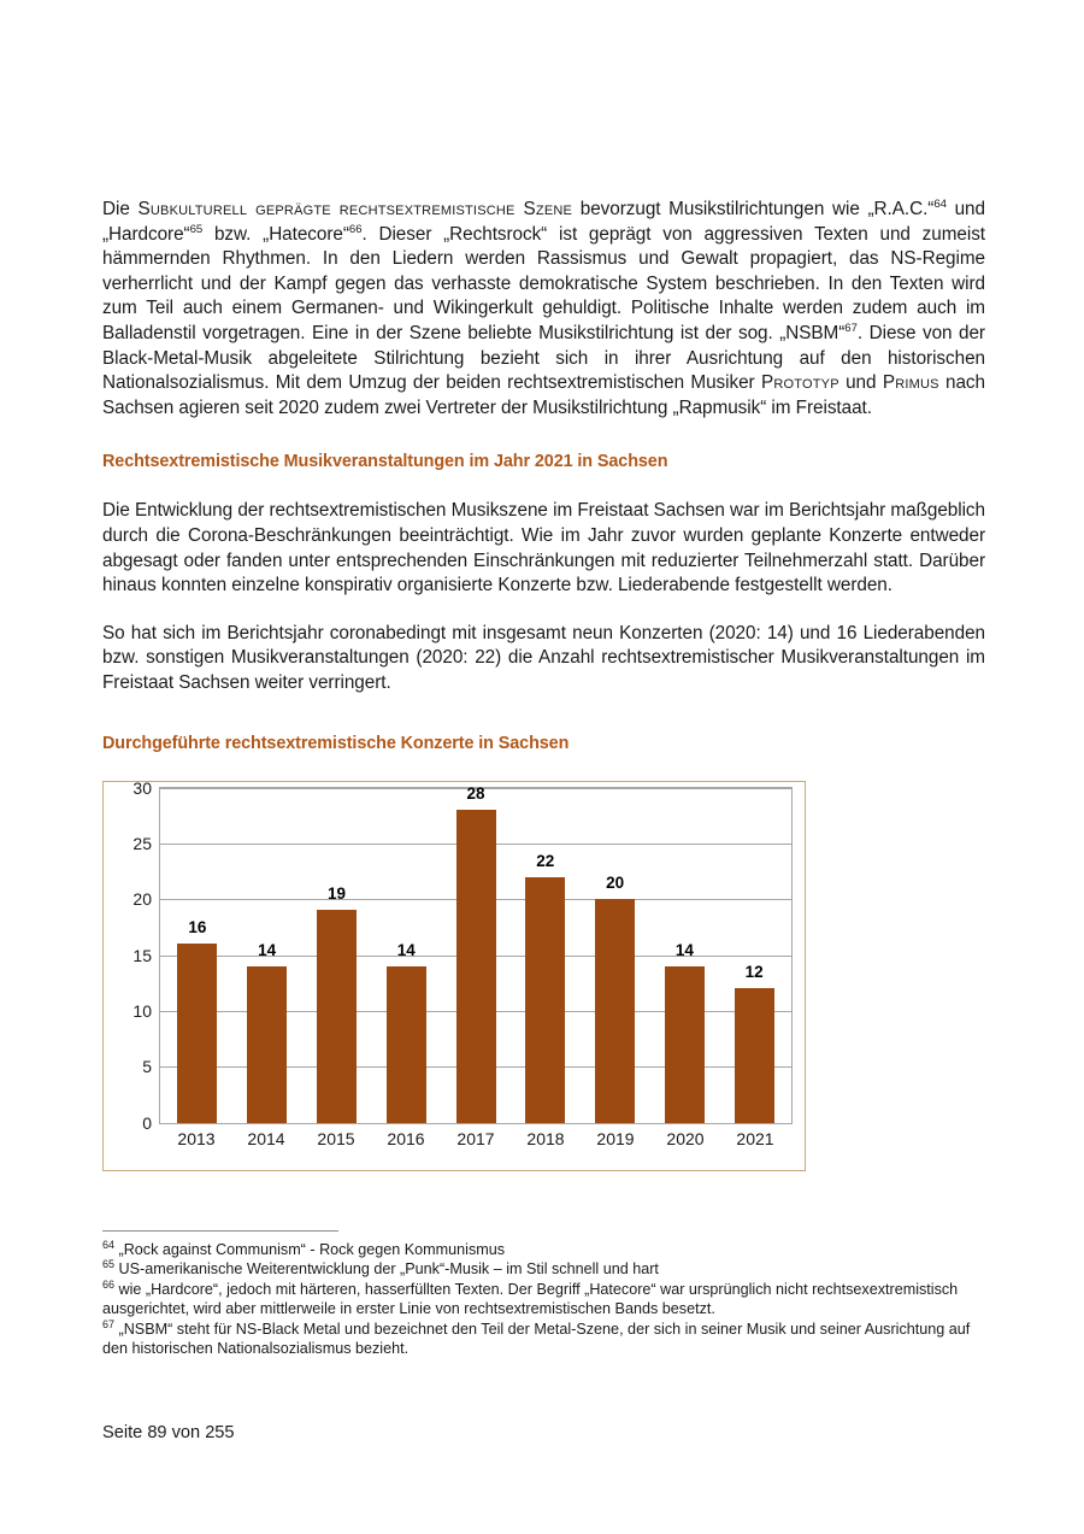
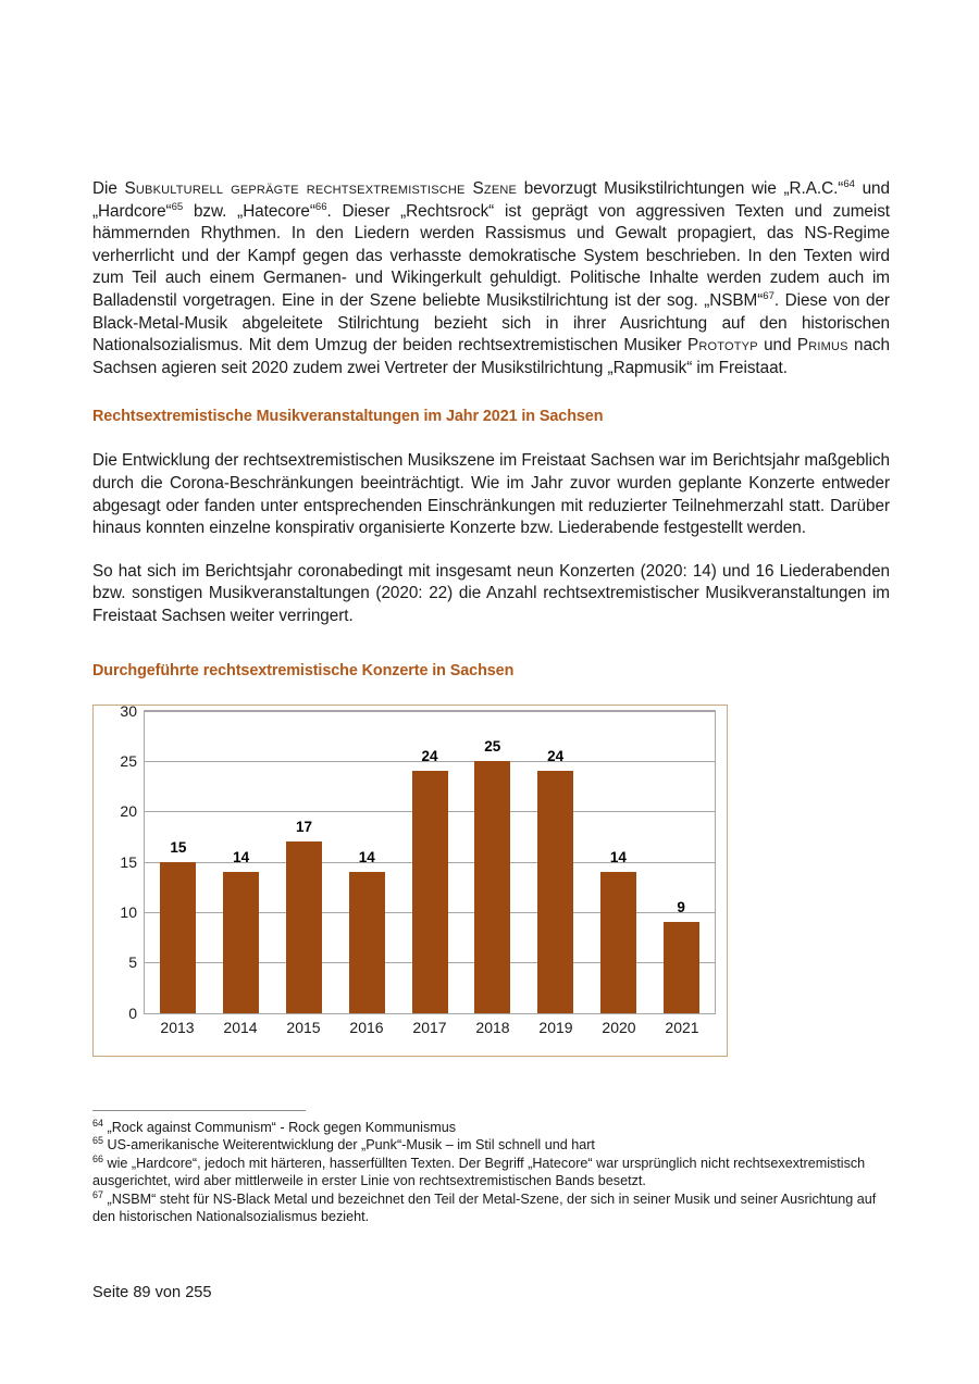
2013: 16 -> 15
2015: 19 -> 17
2017: 28 -> 24
2018: 22 -> 25
2019: 20 -> 24
2021: 12 -> 9
